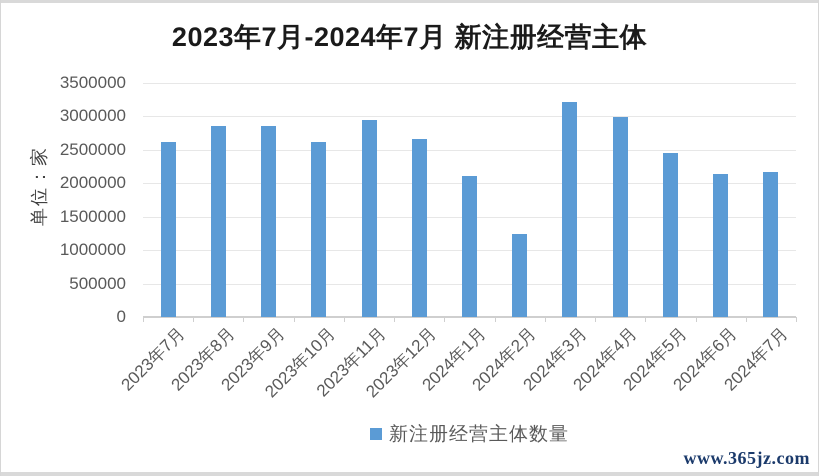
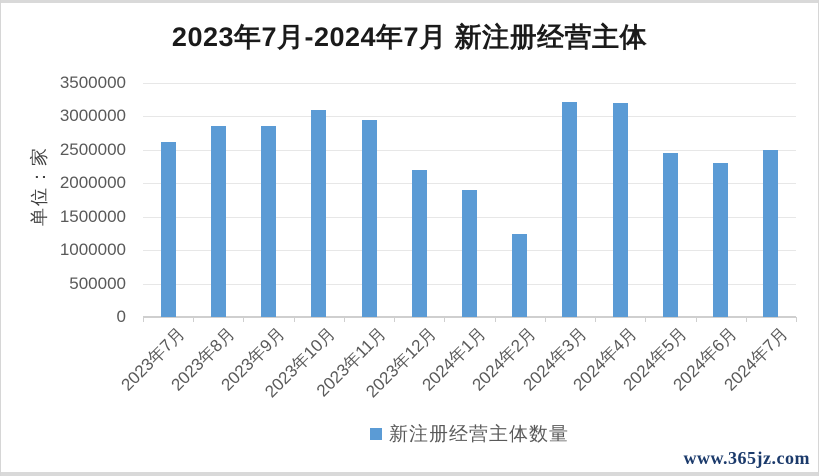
2023年10月: 2600000 -> 3100000
2023年12月: 2700000 -> 2200000
2024年1月: 2100000 -> 1900000
2024年4月: 3000000 -> 3200000
2024年6月: 2100000 -> 2300000
2024年7月: 2200000 -> 2500000
